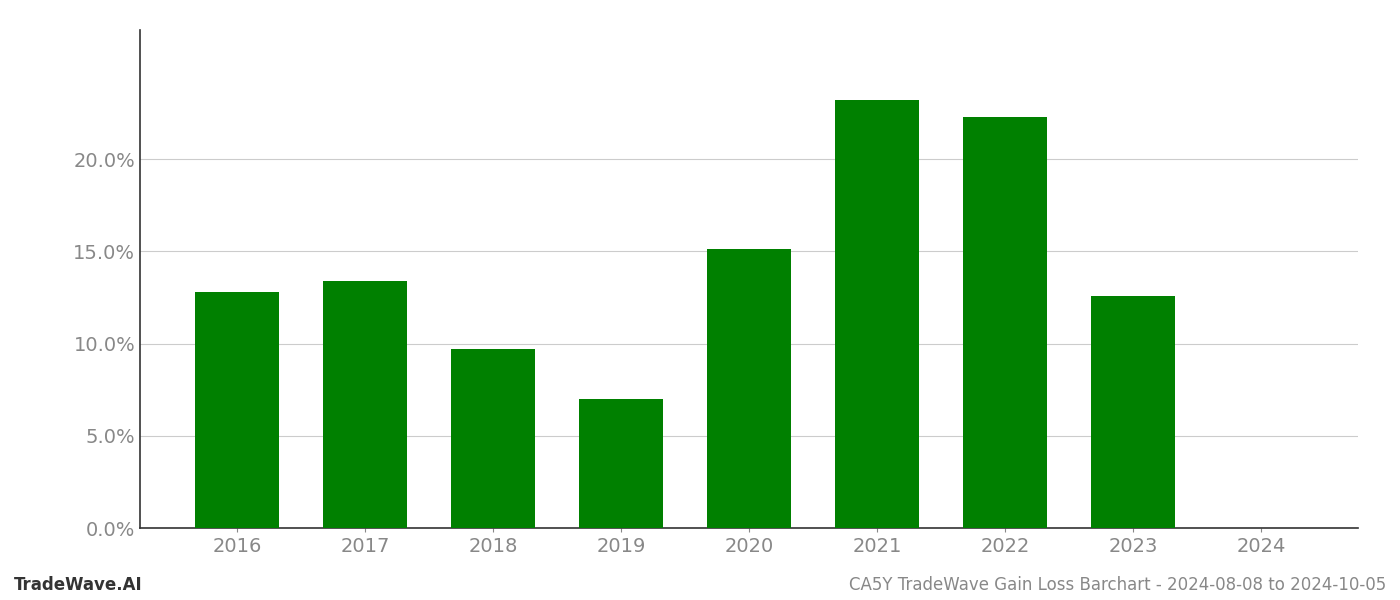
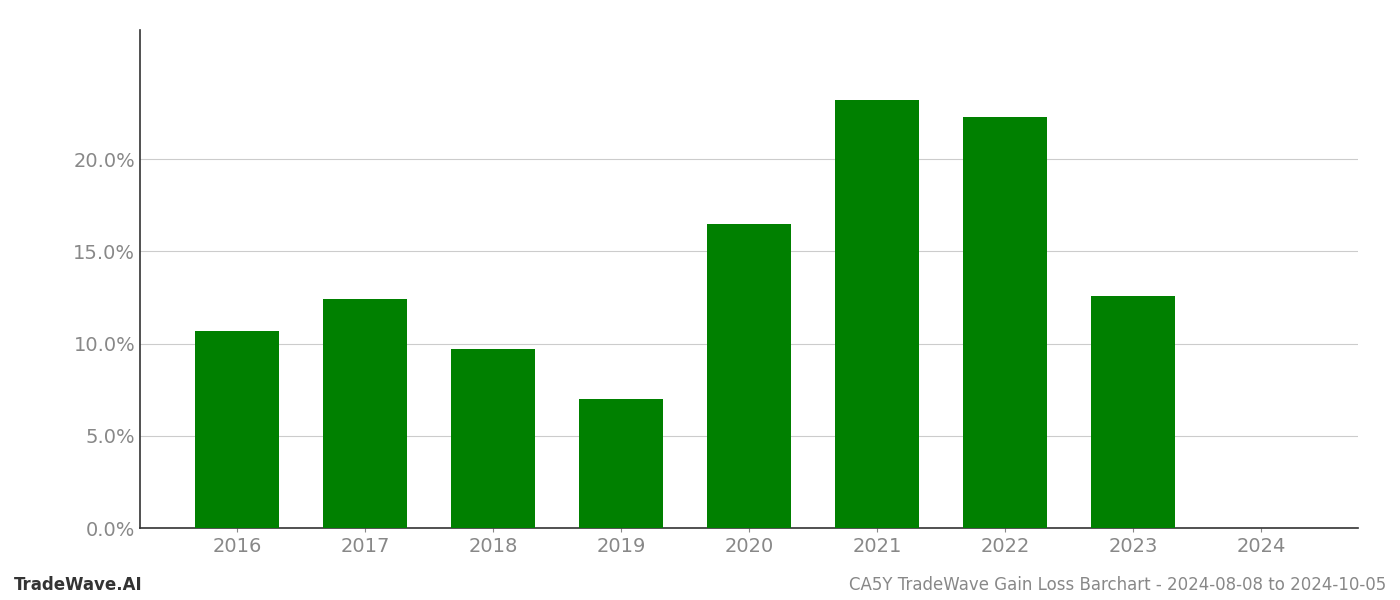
2016: 12.8% -> 10.7%
2017: 13.4% -> 12.4%
2020: 15.1% -> 16.5%
